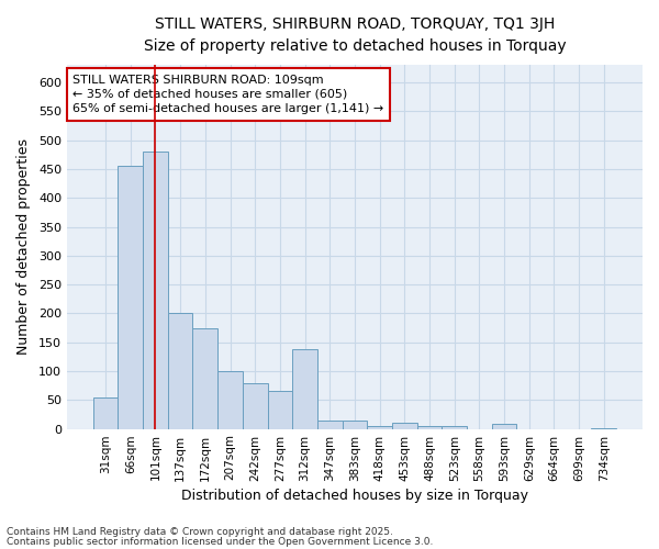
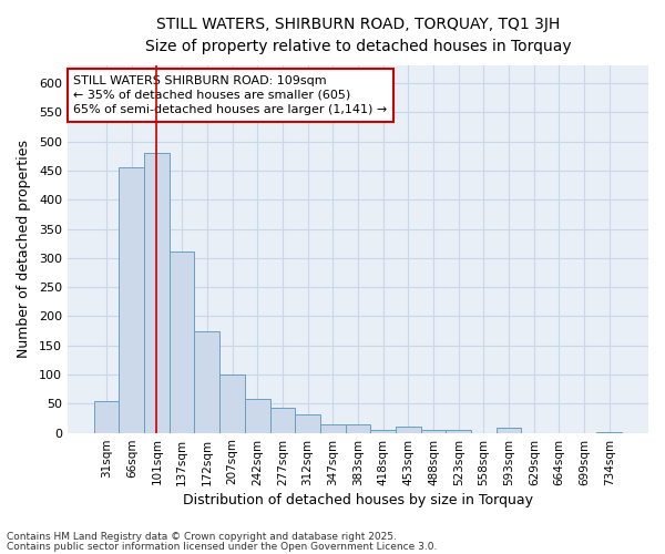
137sqm: 200 -> 312
242sqm: 80 -> 58
277sqm: 66 -> 42
312sqm: 138 -> 32
